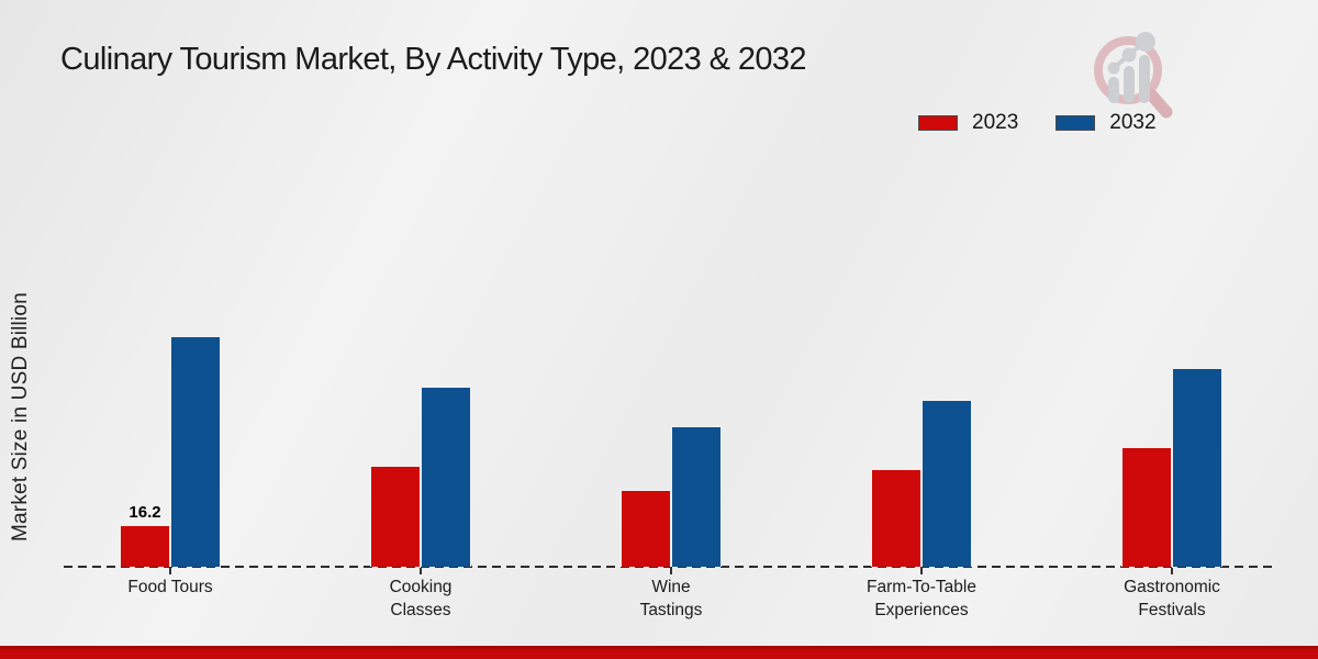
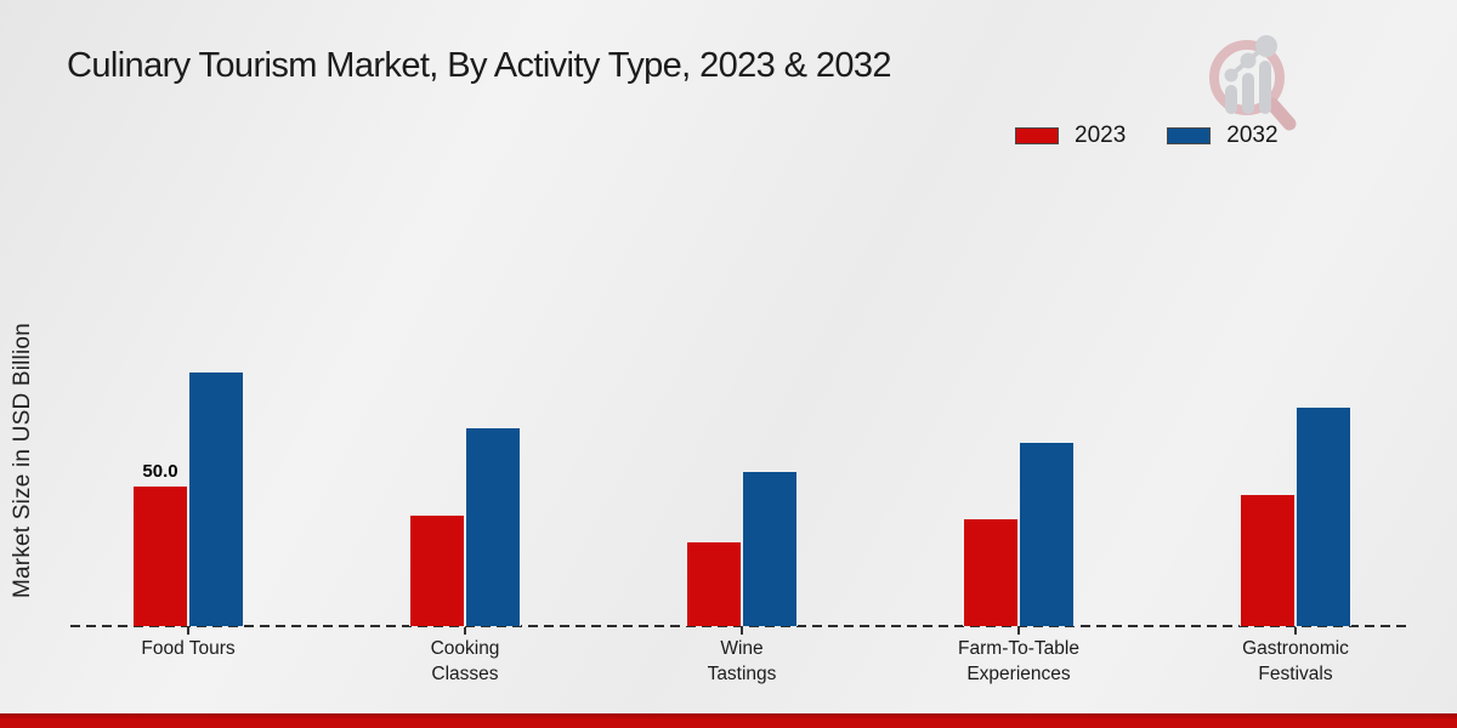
2023/Food Tours: 16.2 -> 50.0
